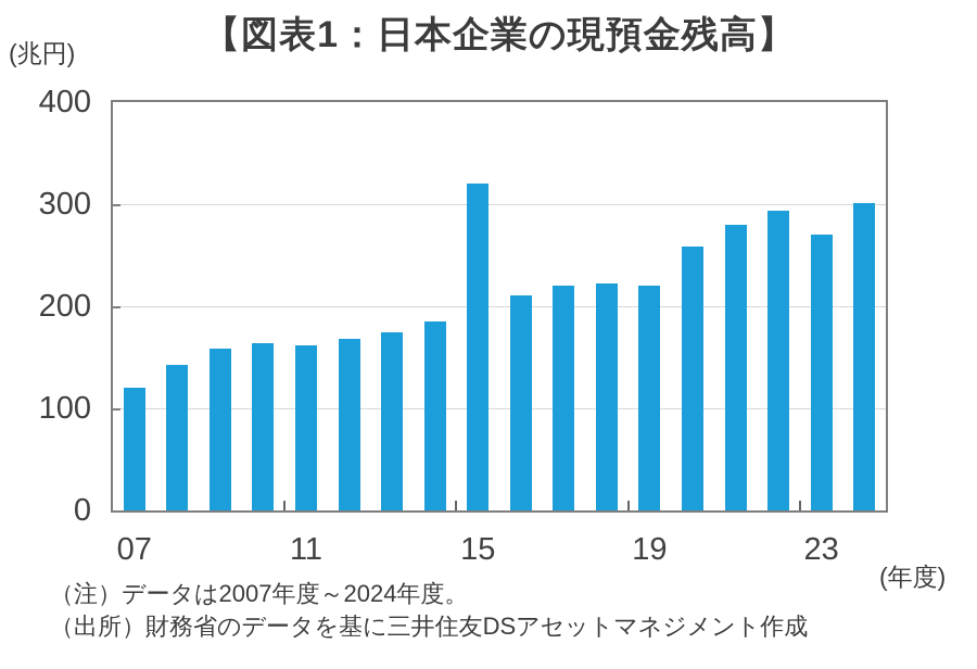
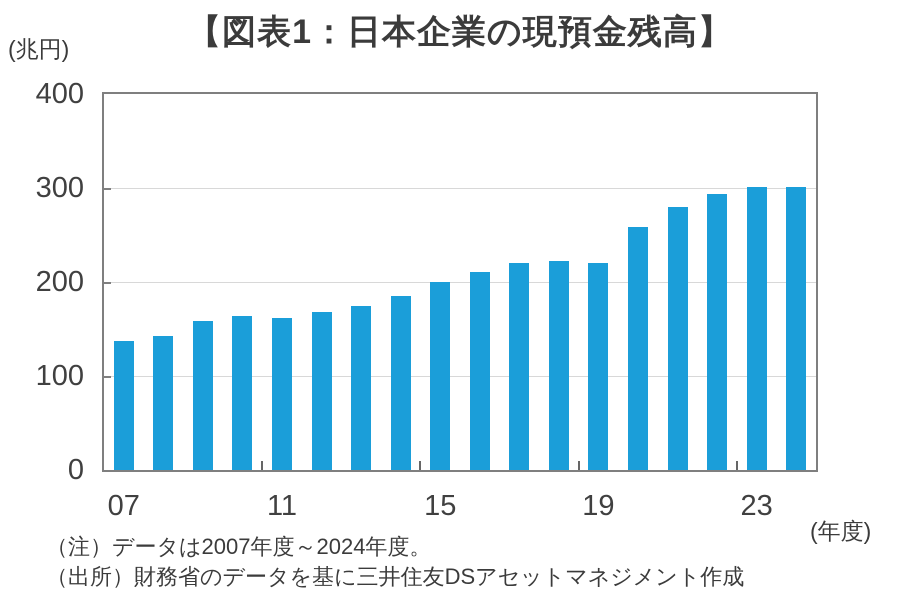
07: 120 -> 140
15: 320 -> 200
23: 270 -> 300
